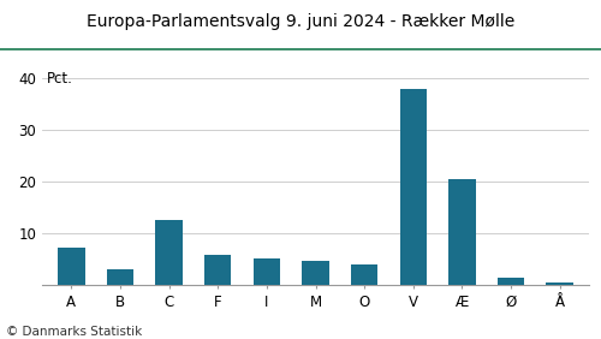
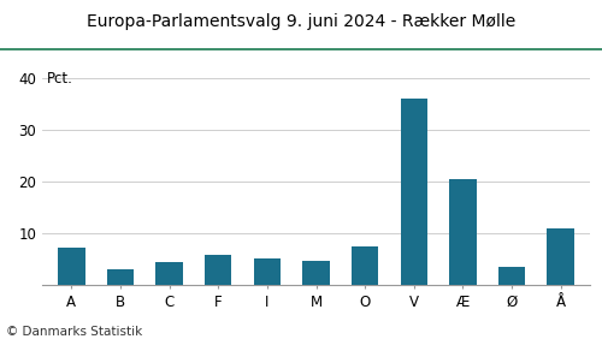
C: 12.5 -> 4.5
O: 3.9 -> 7.5
V: 37.8 -> 36.0
Ø: 1.3 -> 3.5
Å: 0.5 -> 11.0
